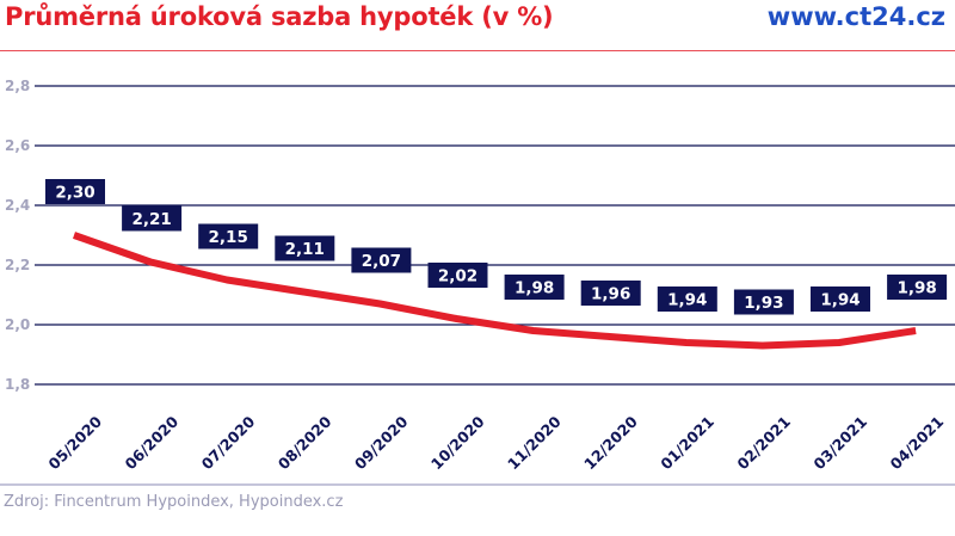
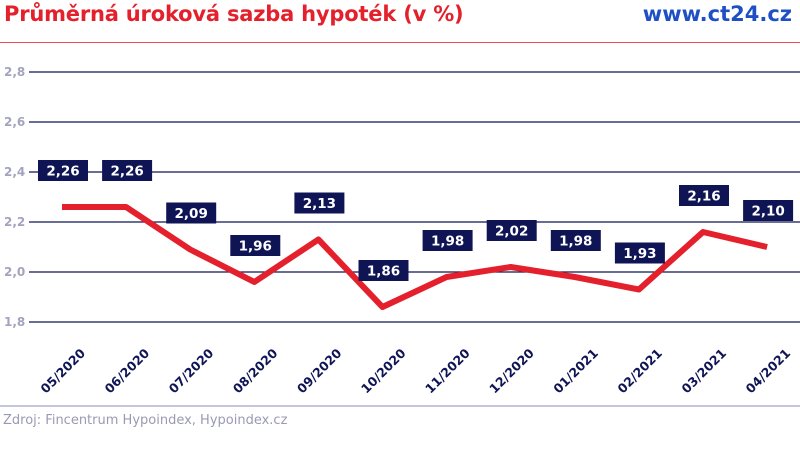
05/2020: 2,30 -> 2,26
06/2020: 2,21 -> 2,26
07/2020: 2,15 -> 2,09
08/2020: 2,11 -> 1,96
09/2020: 2,07 -> 2,13
10/2020: 2,02 -> 1,86
12/2020: 1,96 -> 2,02
01/2021: 1,94 -> 1,98
03/2021: 1,94 -> 2,16
04/2021: 1,98 -> 2,10
